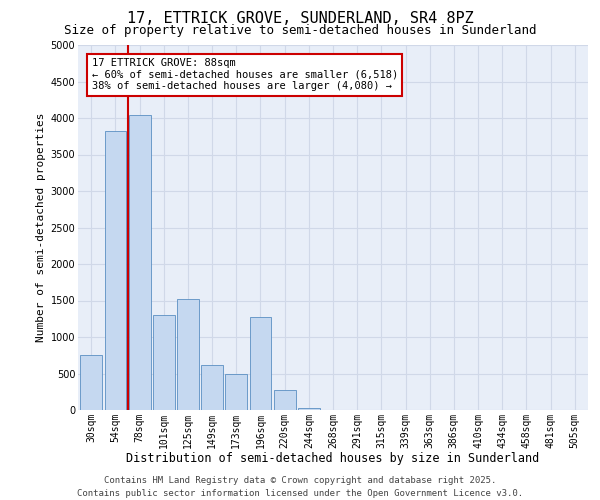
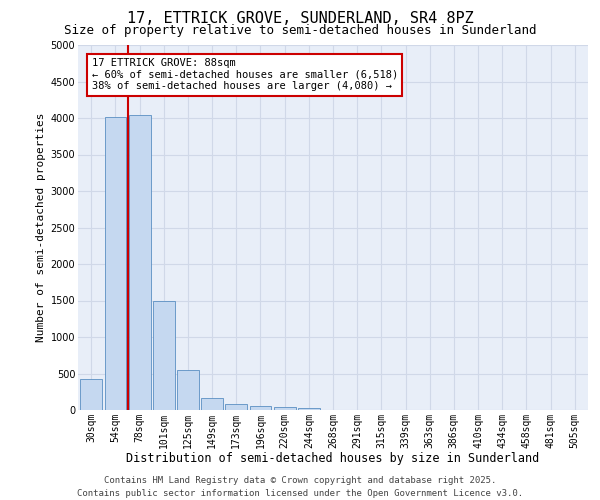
30sqm: 760 -> 430
54sqm: 3820 -> 4020
101sqm: 1300 -> 1490
125sqm: 1520 -> 540
149sqm: 620 -> 160
173sqm: 500 -> 80
196sqm: 1280 -> 60
220sqm: 280 -> 40
